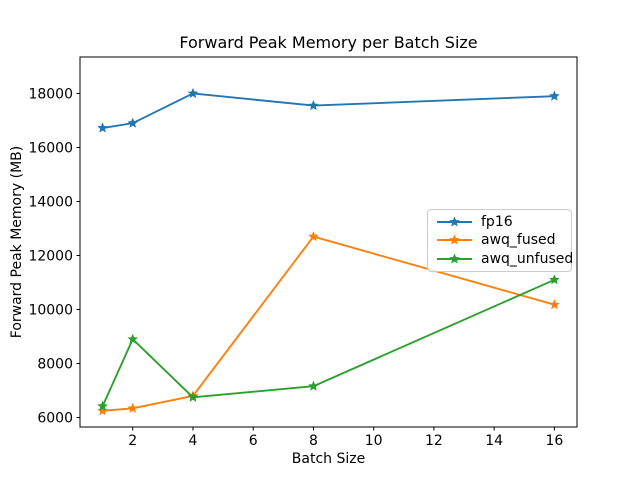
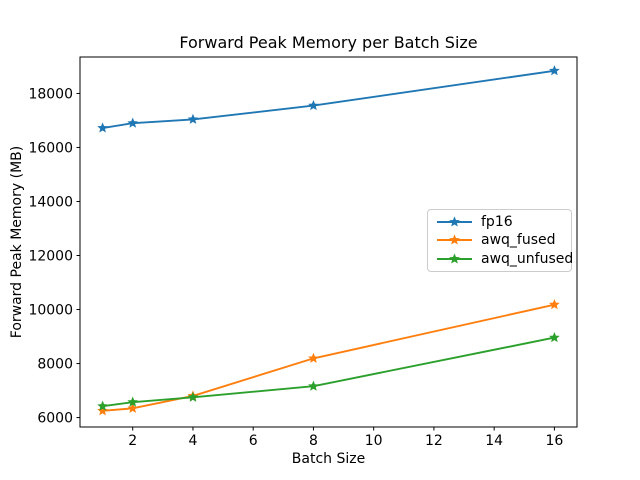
awq_unfused/2: 8900 -> 6600
fp16/4: 18000 -> 17000
awq_fused/8: 12700 -> 8200
fp16/16: 17900 -> 18800
awq_unfused/16: 11100 -> 9000
